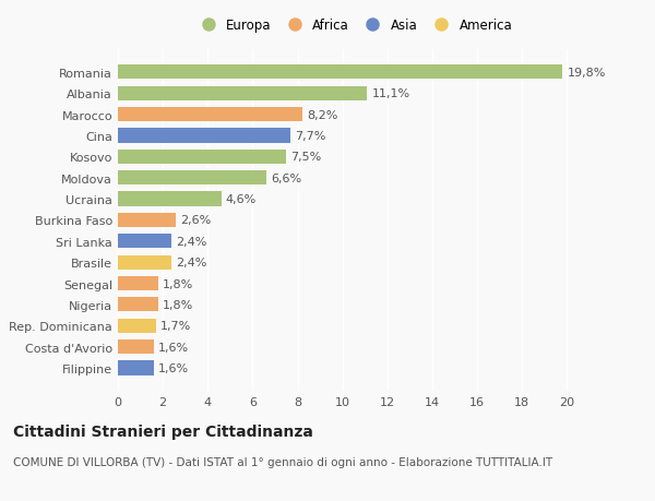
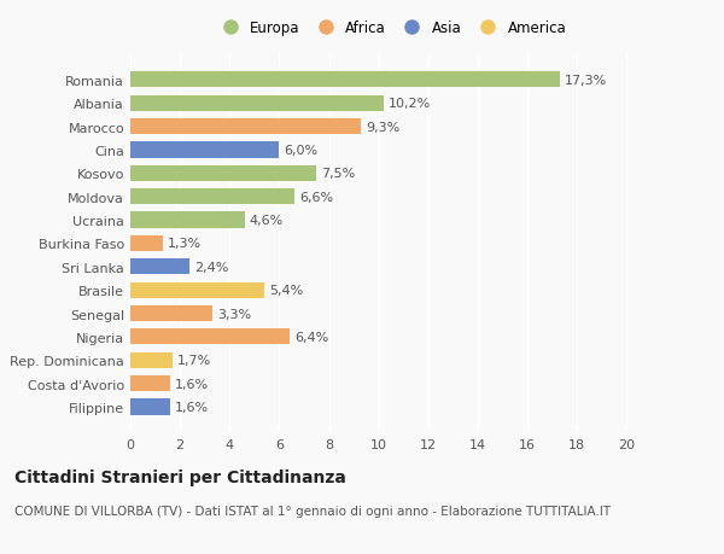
Romania: 19,8% -> 17,3%
Albania: 11,1% -> 10,2%
Marocco: 8,2% -> 9,3%
Cina: 7,7% -> 6,0%
Burkina Faso: 2,6% -> 1,3%
Brasile: 2,4% -> 5,4%
Senegal: 1,8% -> 3,3%
Nigeria: 1,8% -> 6,4%
